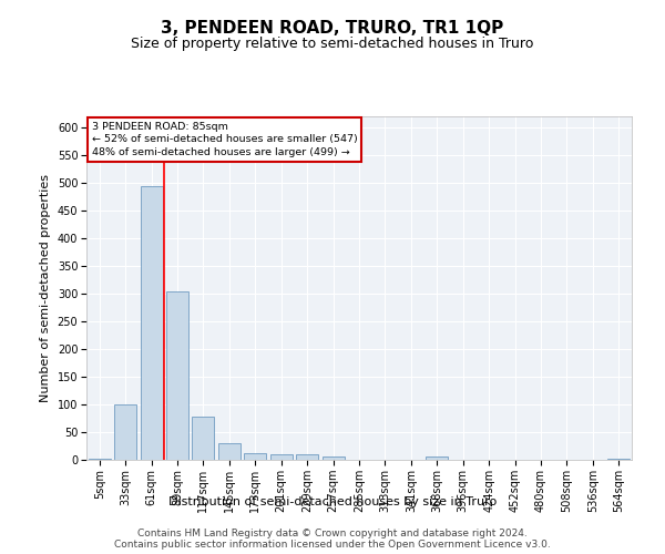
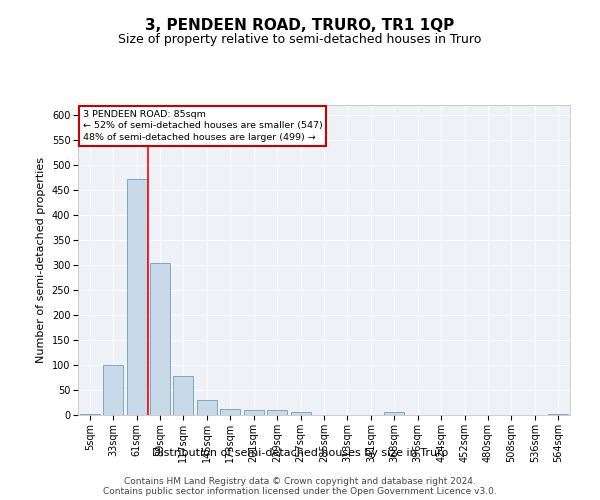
61sqm: 495 -> 472
